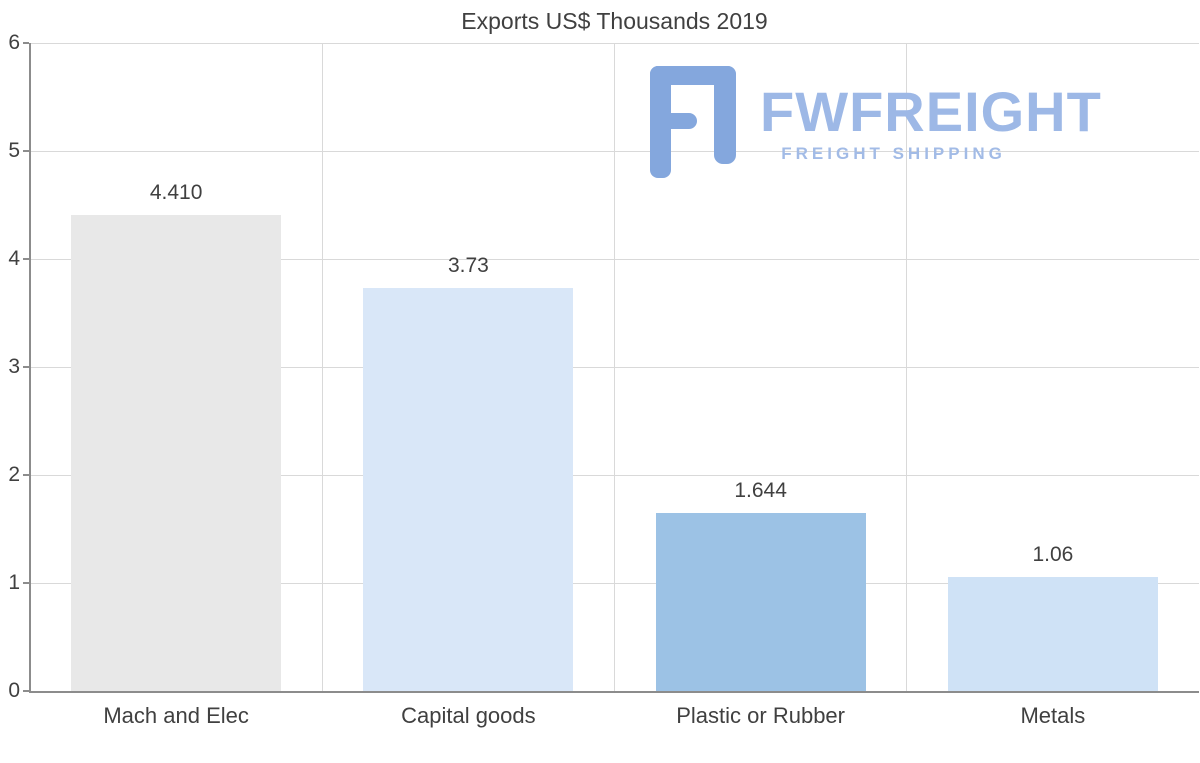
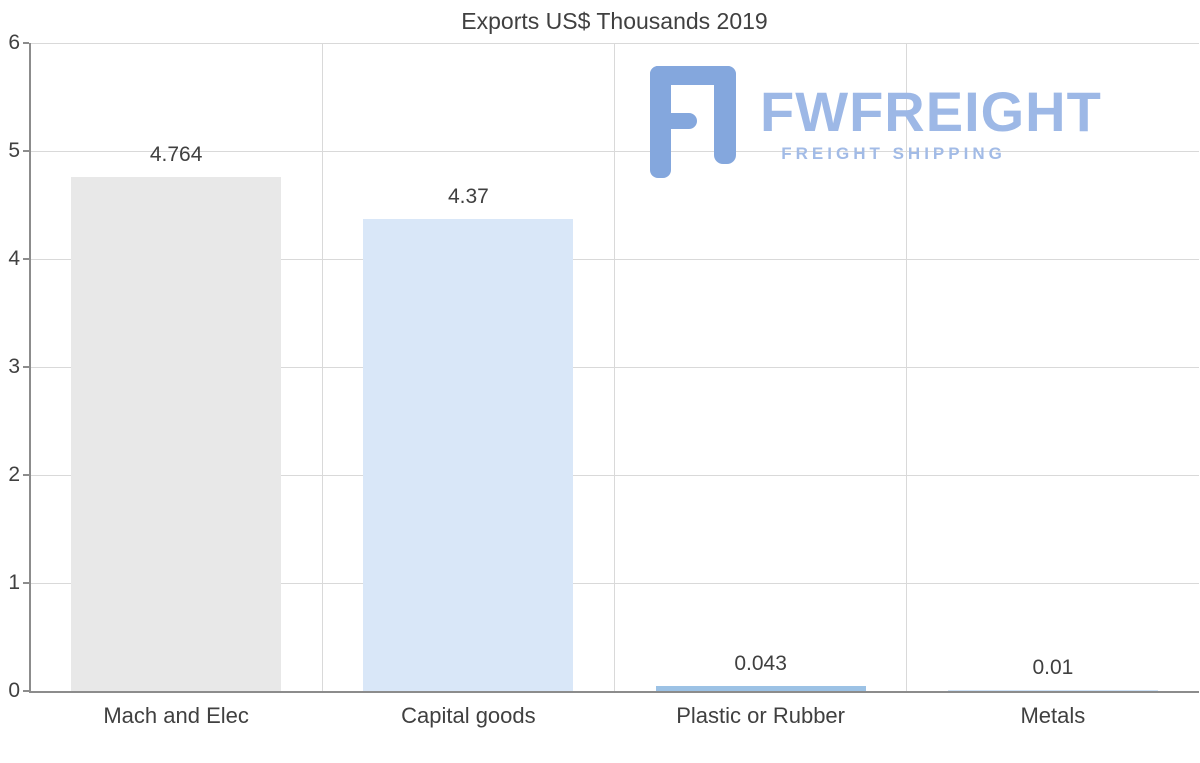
Mach and Elec: 4.410 -> 4.764
Capital goods: 3.73 -> 4.37
Plastic or Rubber: 1.644 -> 0.043
Metals: 1.06 -> 0.01
